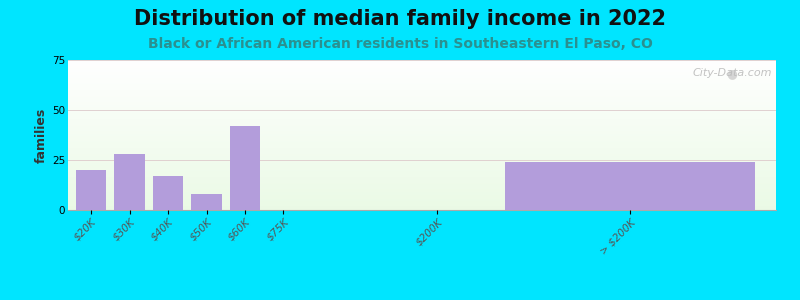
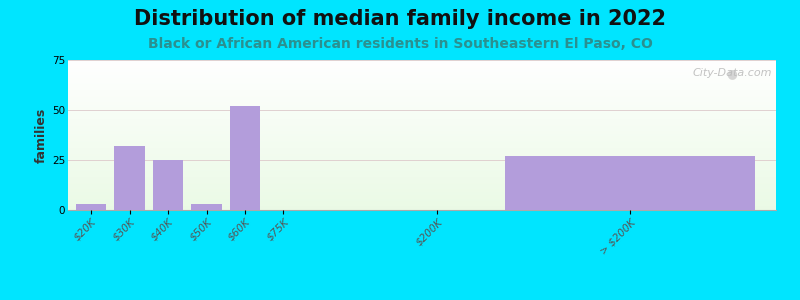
$20K: 20 -> 3
$30K: 28 -> 32
$40K: 17 -> 25
$50K: 8 -> 3
$60K: 42 -> 52
> $200K: 24 -> 27
